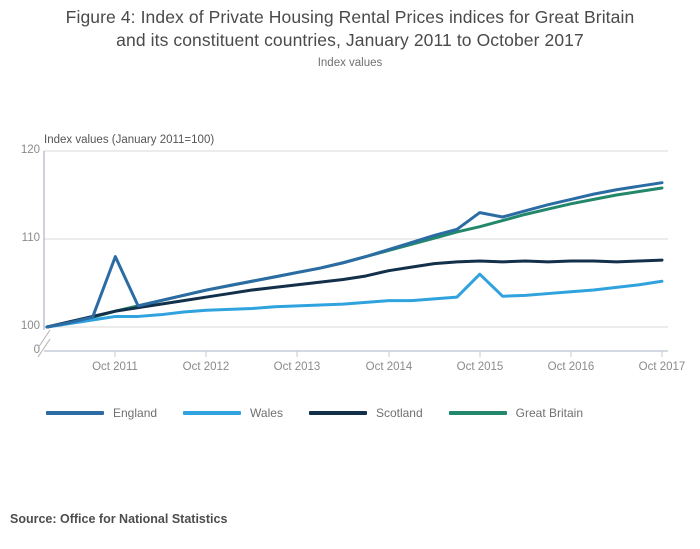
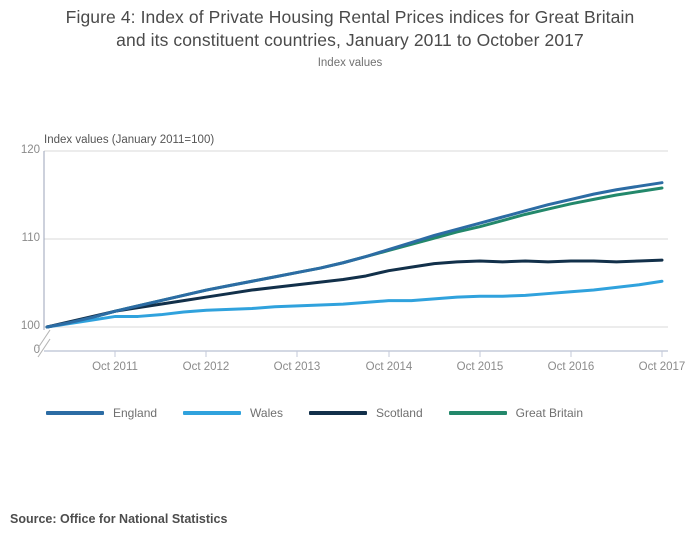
England/Oct 2011: 108 -> 102
England/Oct 2015: 113 -> 112
Wales/Oct 2015: 106 -> 104
